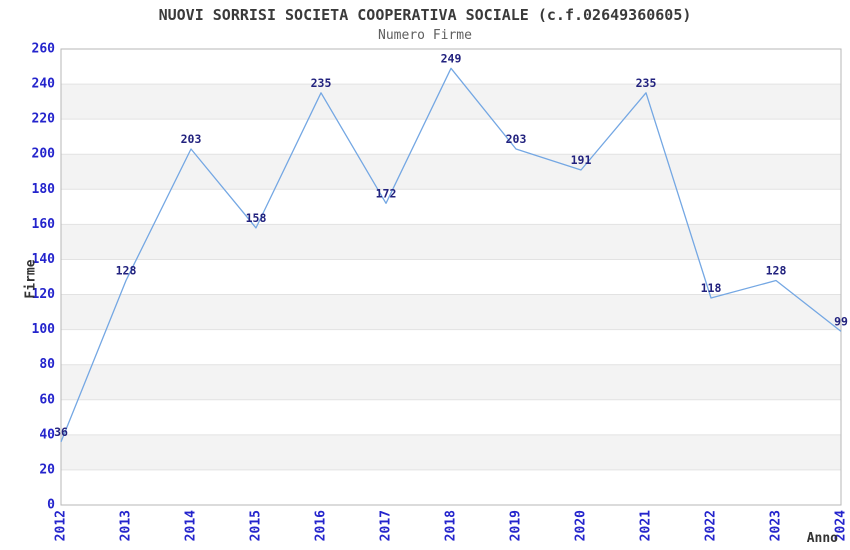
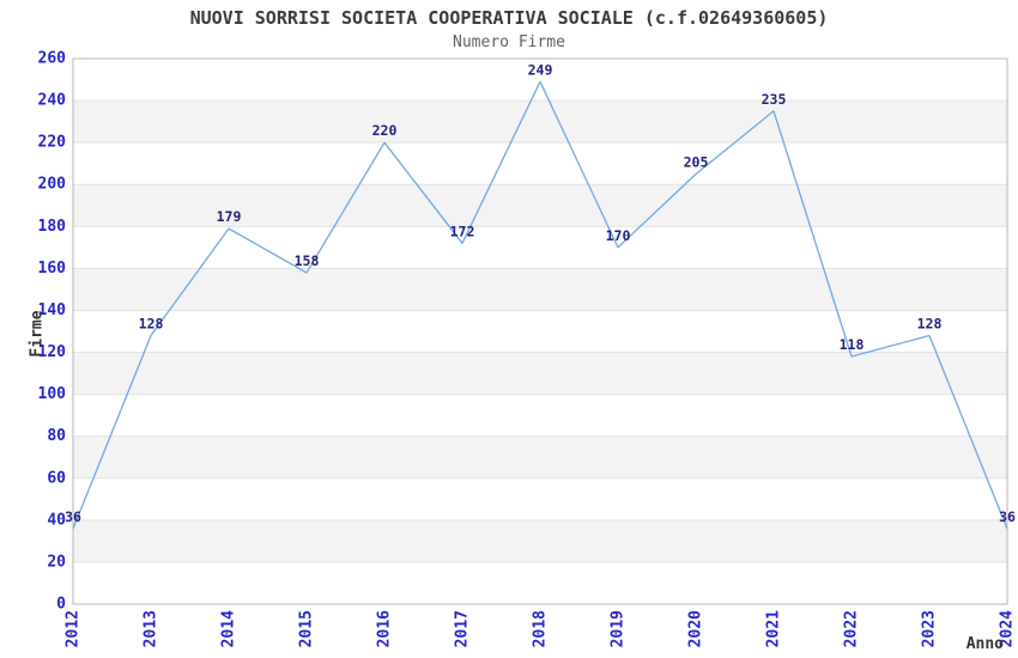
2014: 203 -> 179
2016: 235 -> 220
2019: 203 -> 170
2020: 191 -> 205
2024: 99 -> 36
